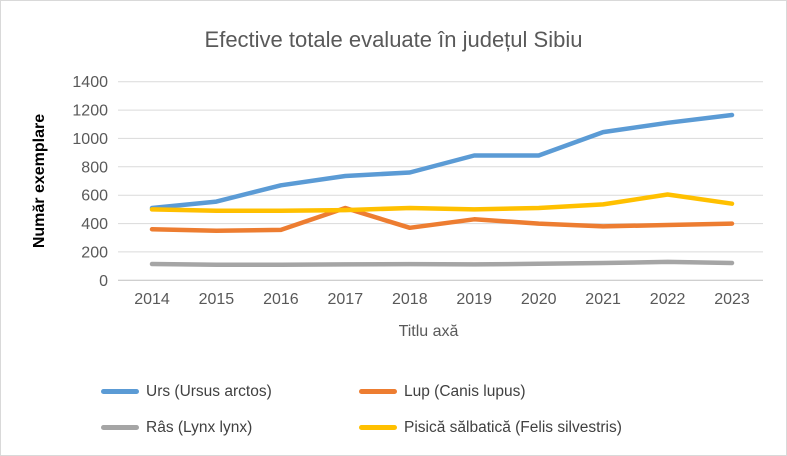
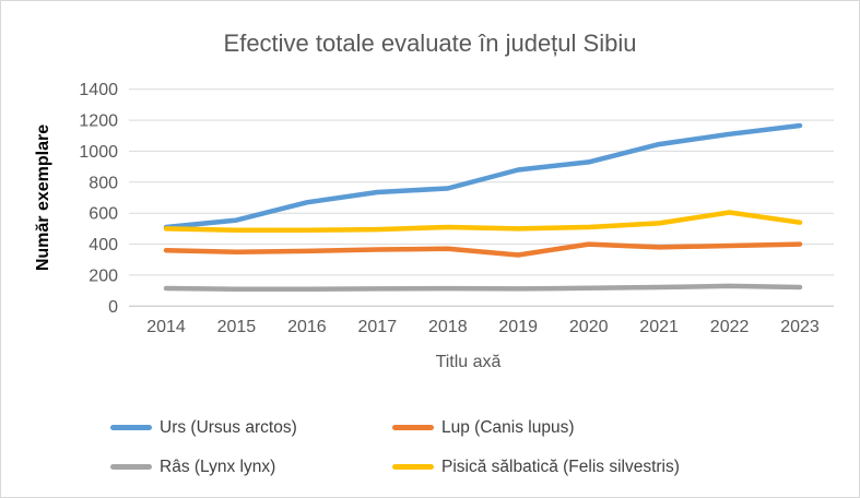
Lup (Canis lupus)/2017: 510 -> 360
Lup (Canis lupus)/2019: 430 -> 330
Urs (Ursus arctos)/2020: 880 -> 930
